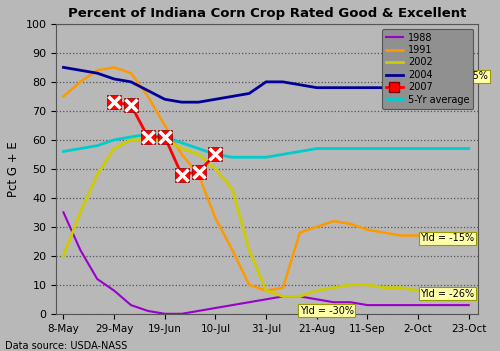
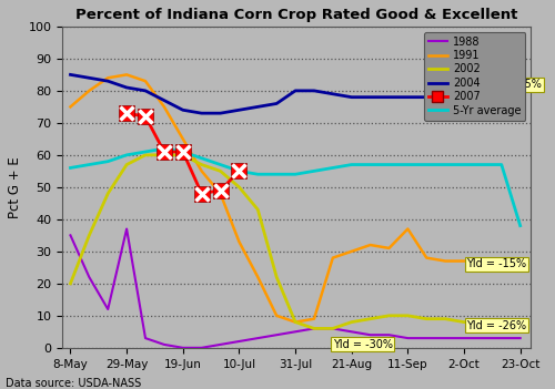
1988/29-May: 8 -> 37
1991/11-Sep: 29 -> 37
5-Yr average/23-Oct: 57 -> 38
